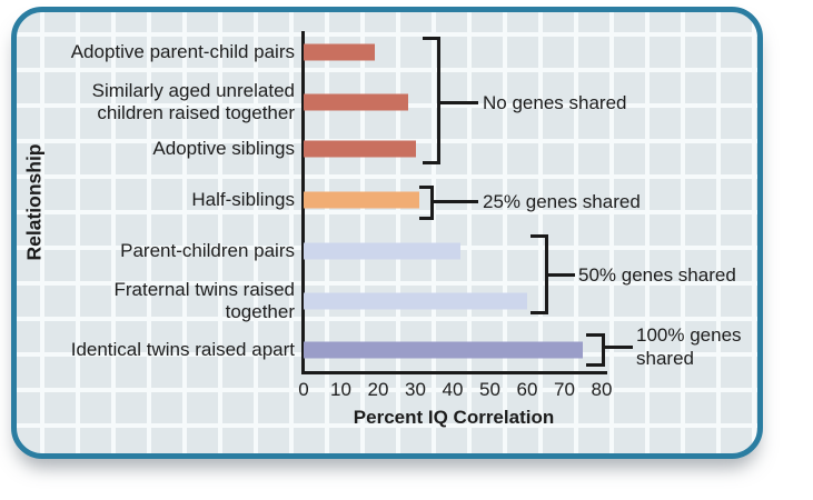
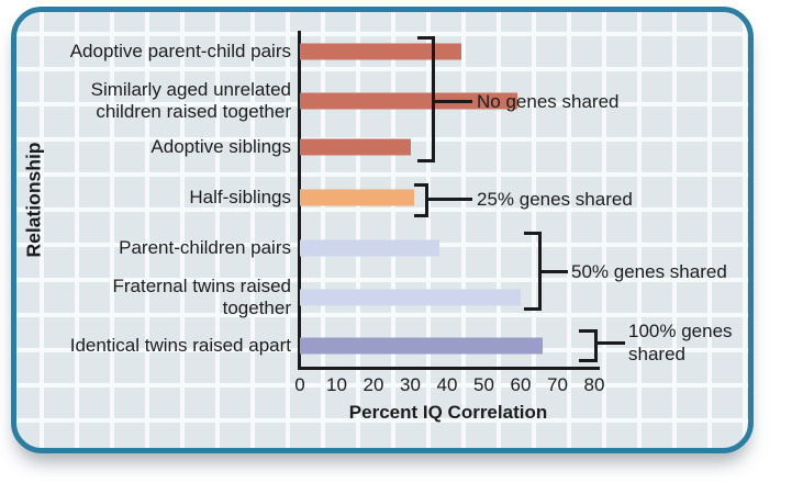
Adoptive parent-child pairs: 19 -> 44
Similarly aged unrelated children raised together: 28 -> 59
Parent-children pairs: 42 -> 38
Identical twins raised apart: 75 -> 66
